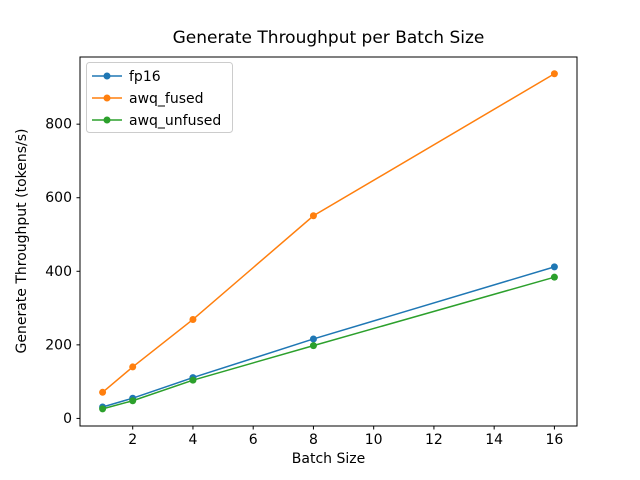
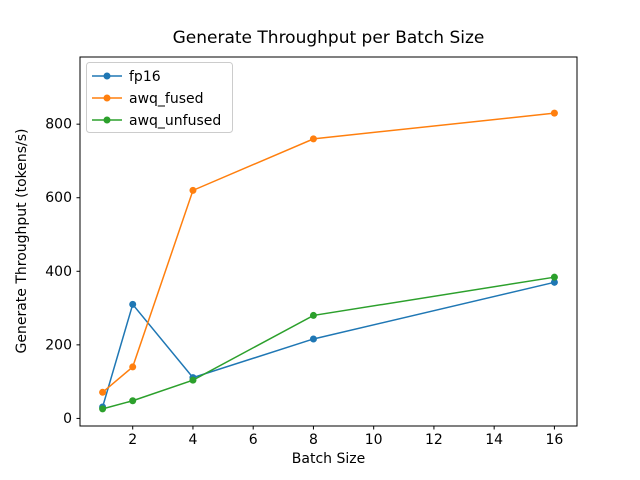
fp16/2: 60 -> 310
awq_fused/4: 270 -> 620
awq_fused/8: 550 -> 760
awq_unfused/8: 200 -> 280
fp16/16: 410 -> 370
awq_fused/16: 940 -> 830
